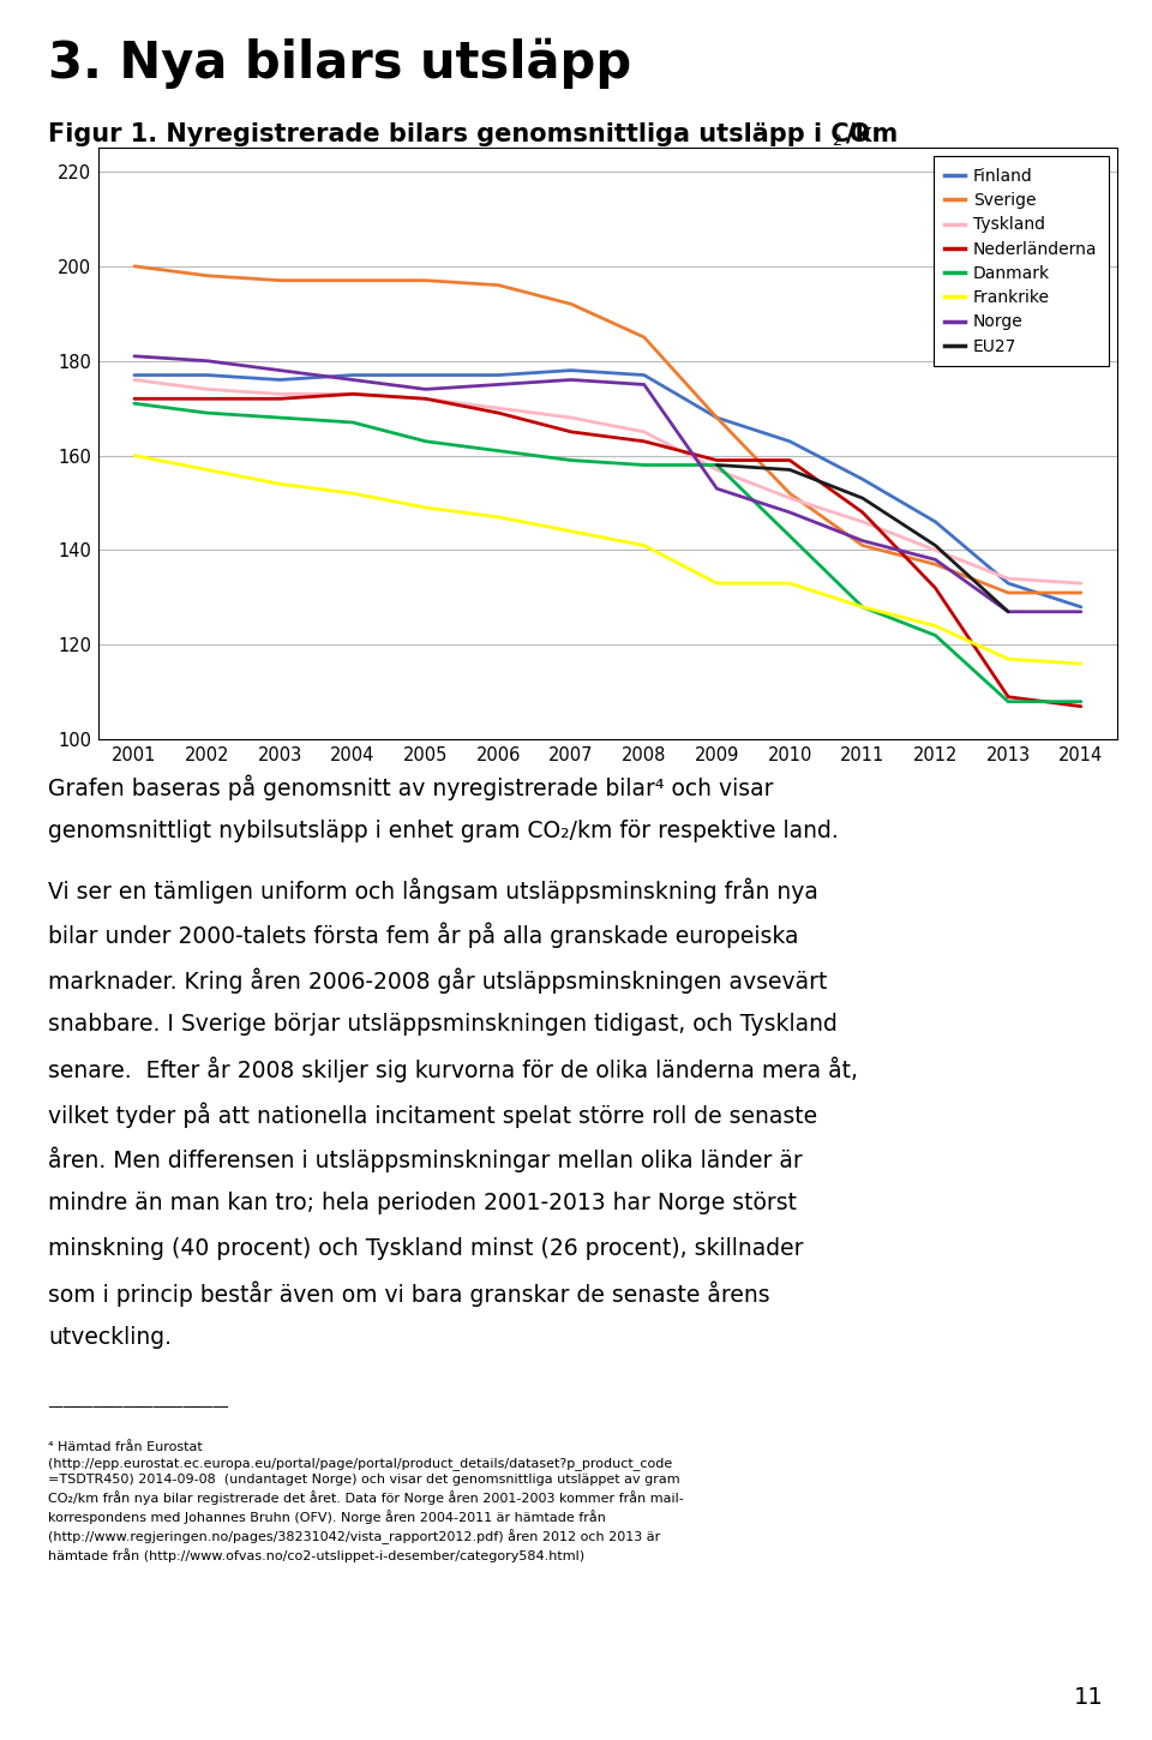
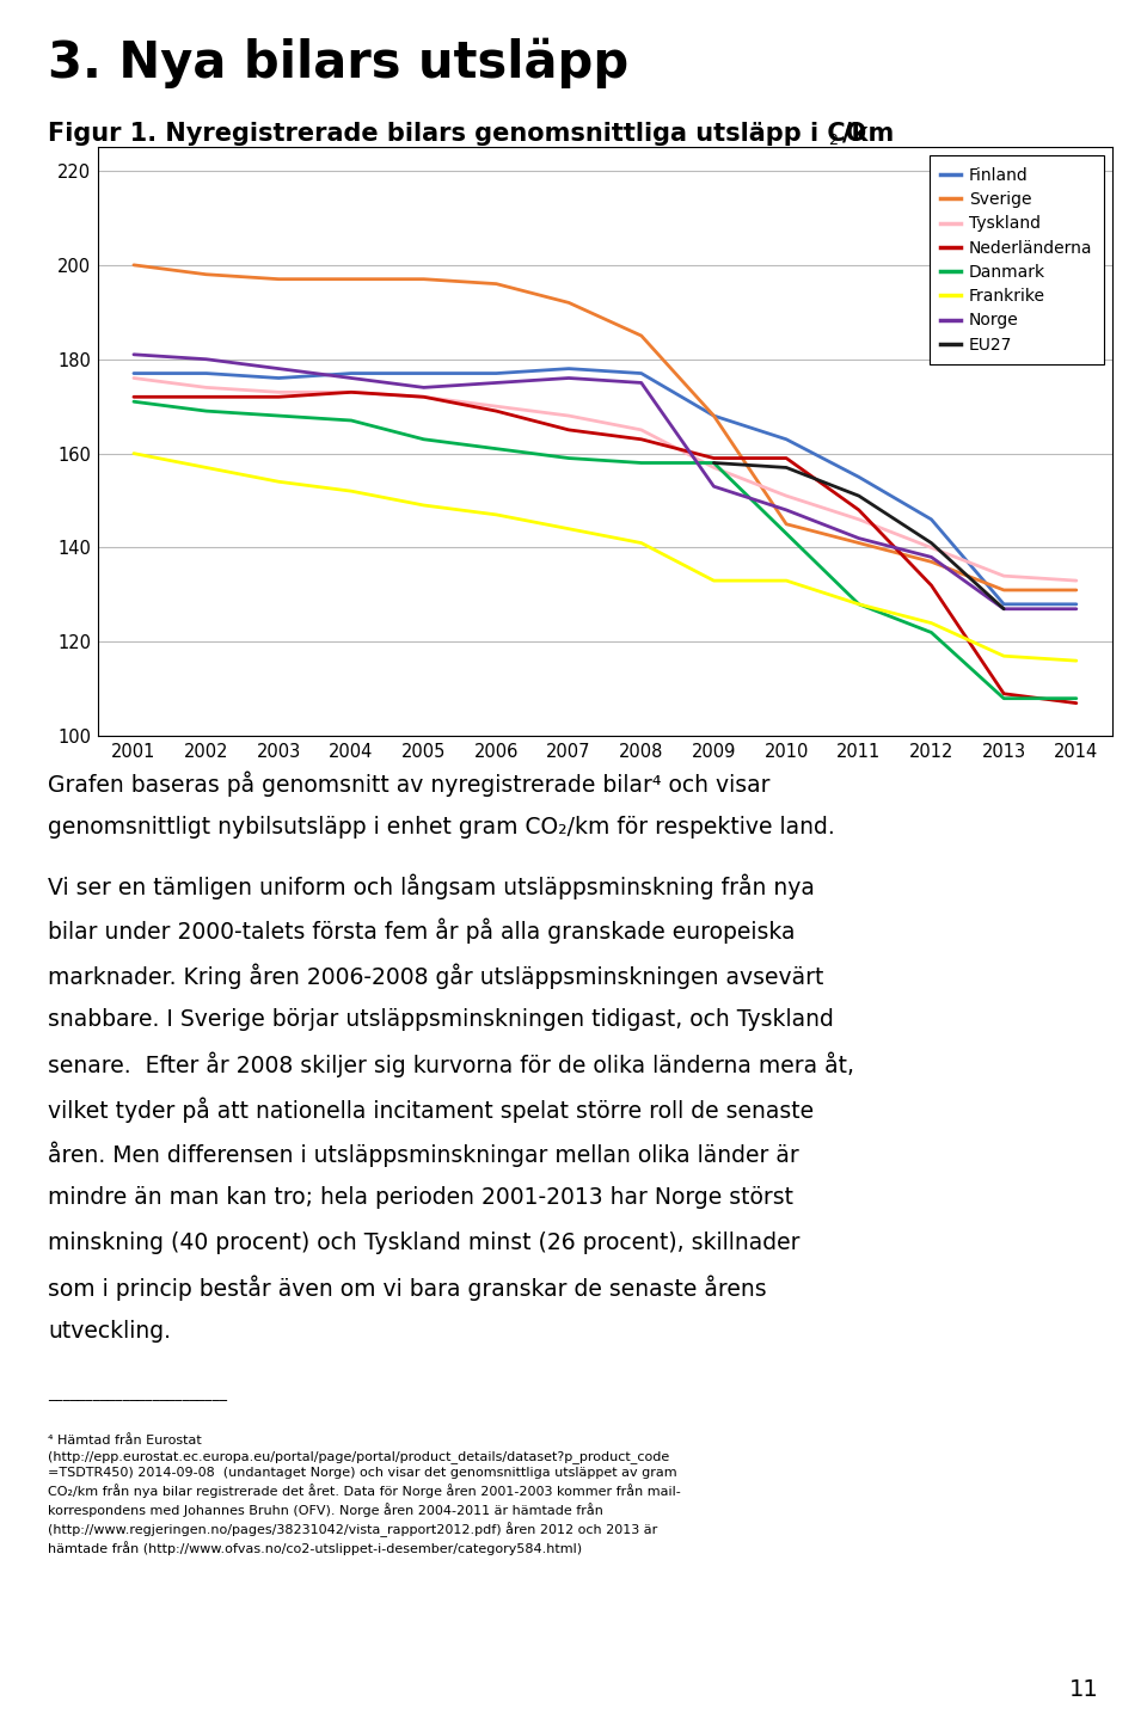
Sverige/2010: 152 -> 145
Finland/2013: 133 -> 128
